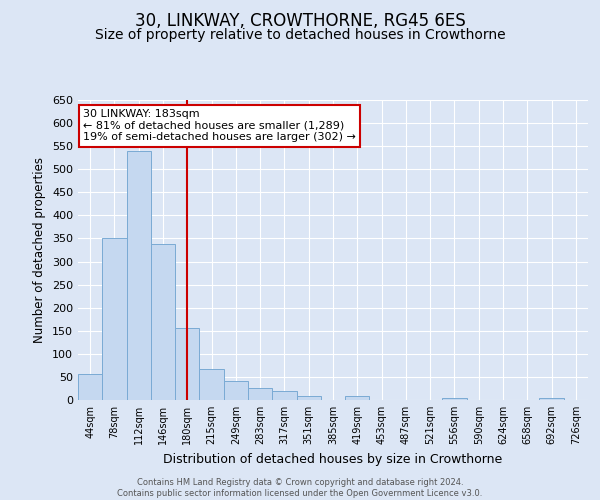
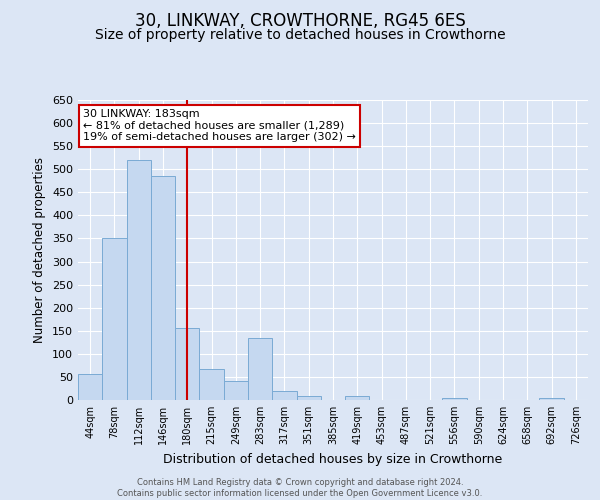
112sqm: 540 -> 520
146sqm: 337 -> 485
283sqm: 25 -> 135
